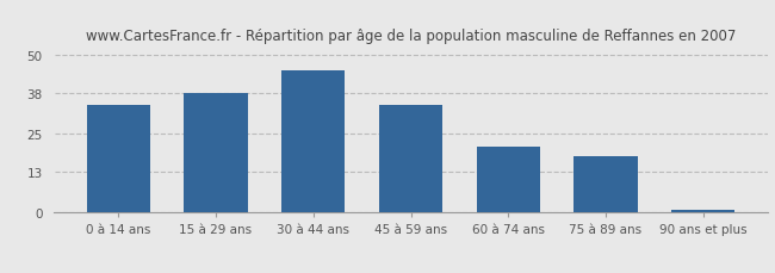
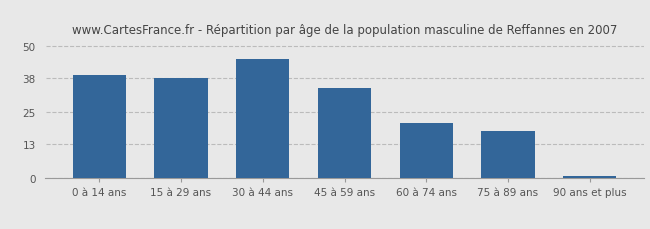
0 à 14 ans: 34 -> 39
